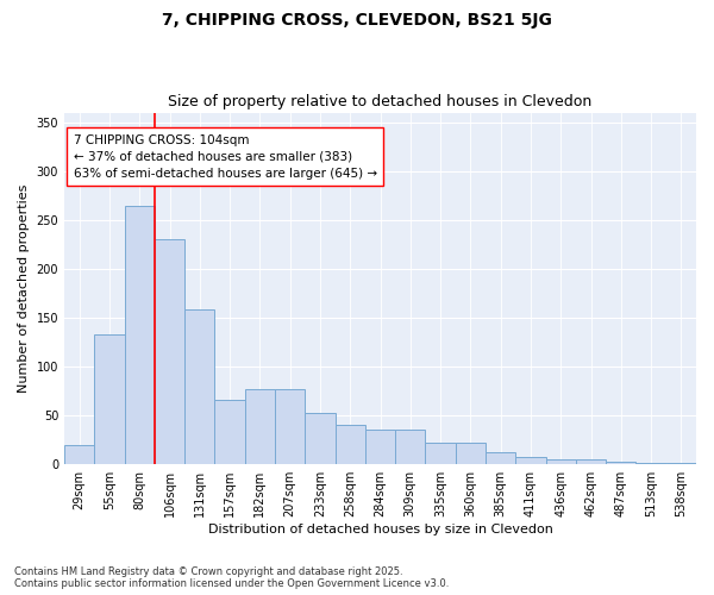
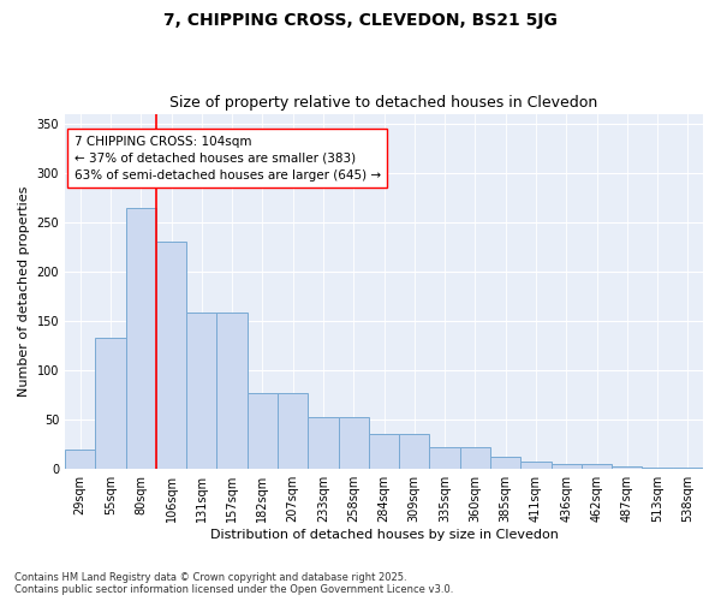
157sqm: 66 -> 158
258sqm: 40 -> 53
